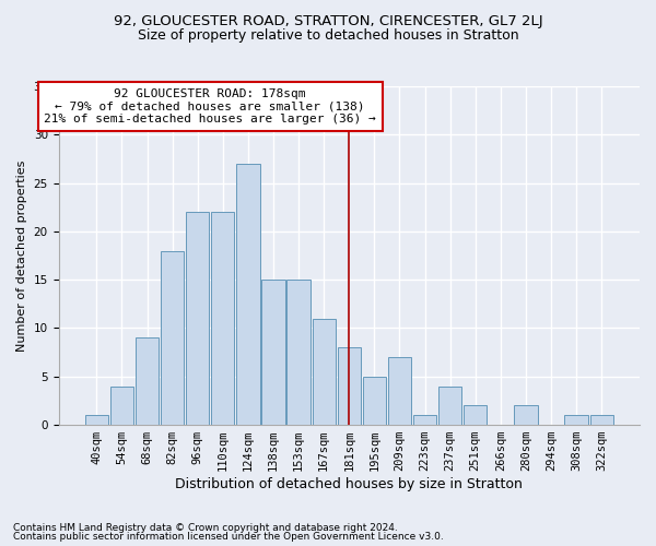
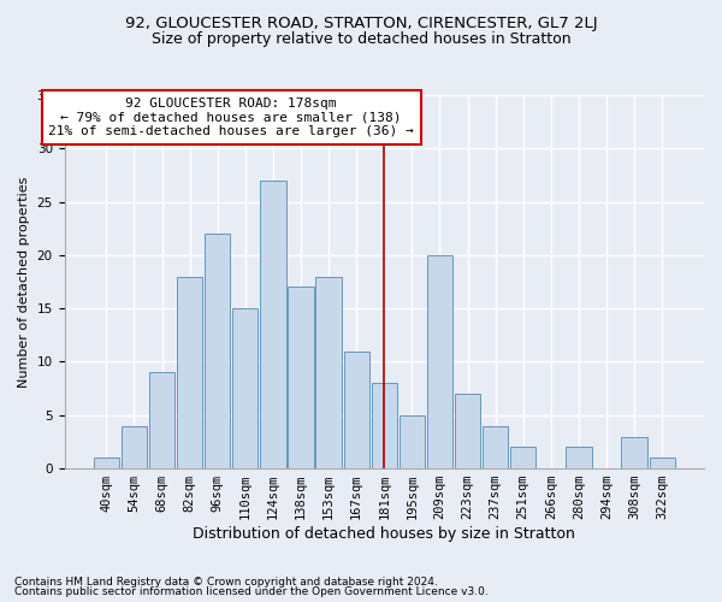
110sqm: 22 -> 15
138sqm: 15 -> 17
153sqm: 15 -> 18
209sqm: 7 -> 20
223sqm: 1 -> 7
308sqm: 1 -> 3
